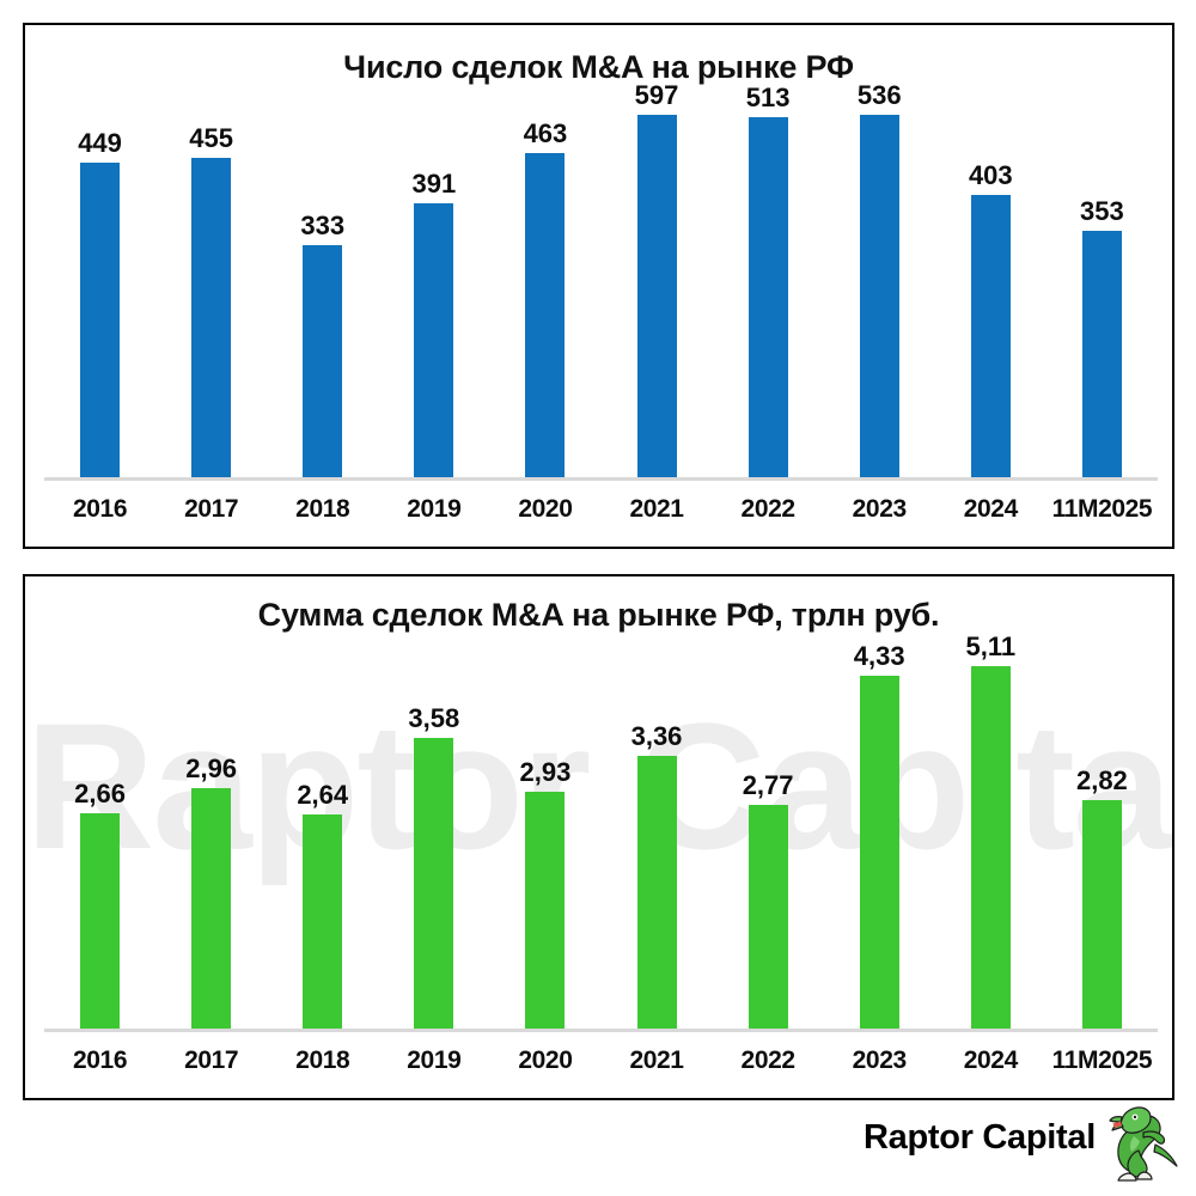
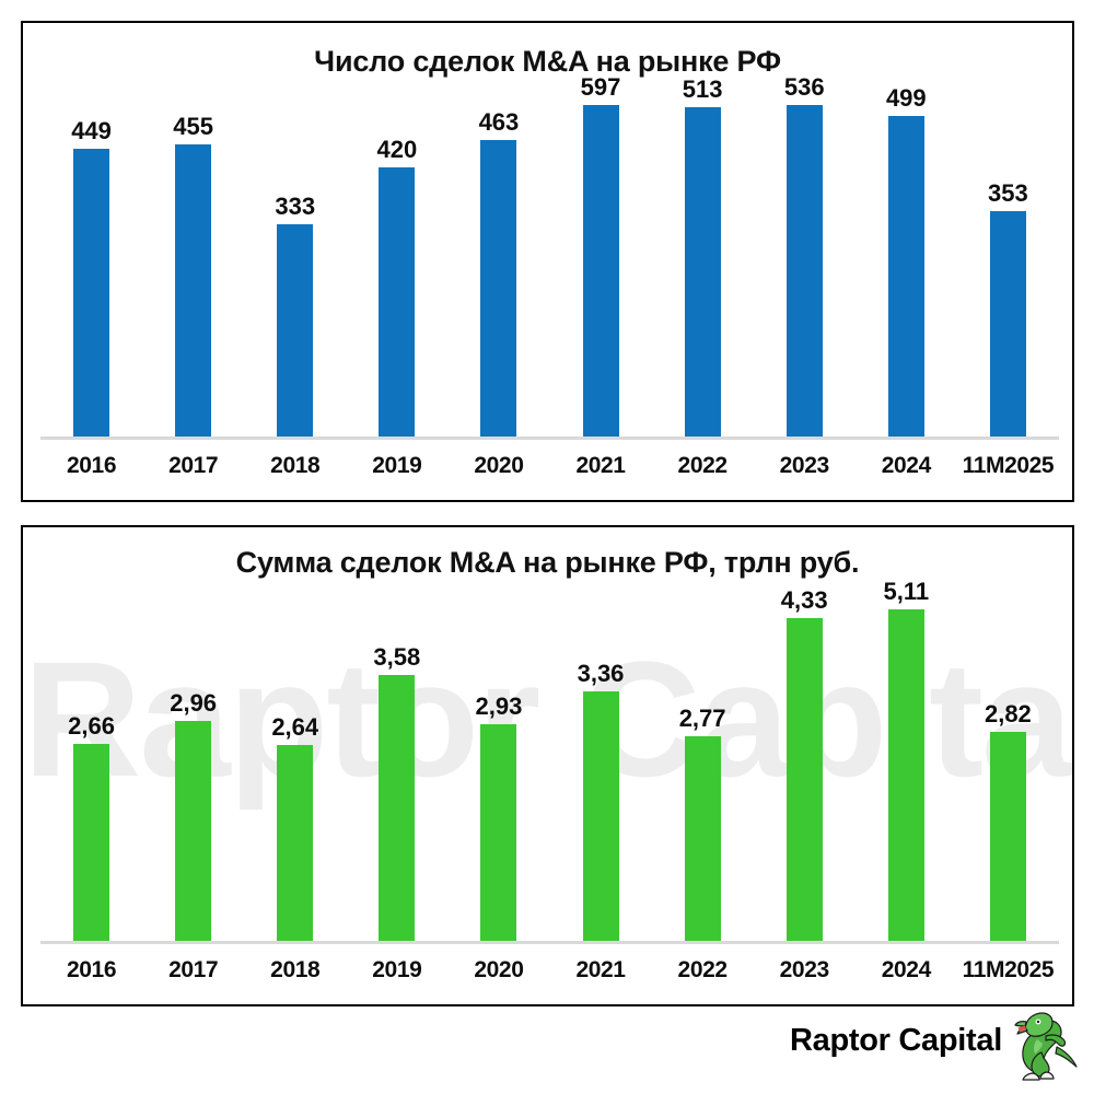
Число сделок M&A на рынке РФ/2019: 391 -> 420
Число сделок M&A на рынке РФ/2024: 403 -> 499
